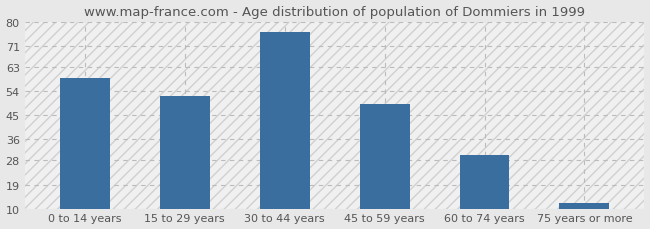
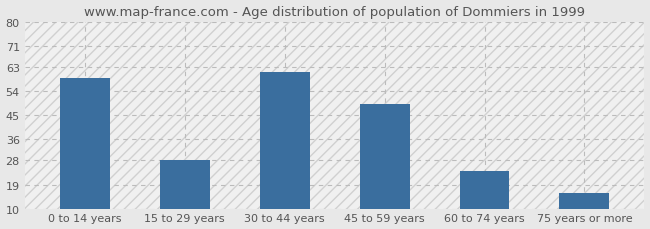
15 to 29 years: 52 -> 28
30 to 44 years: 76 -> 61
60 to 74 years: 30 -> 24
75 years or more: 12 -> 16
